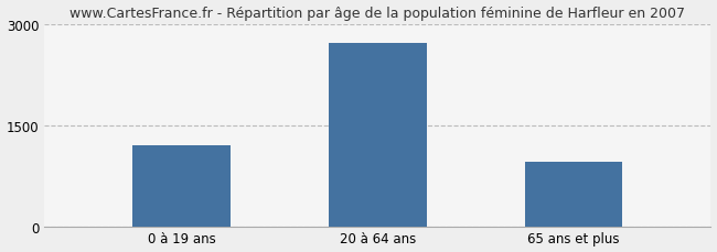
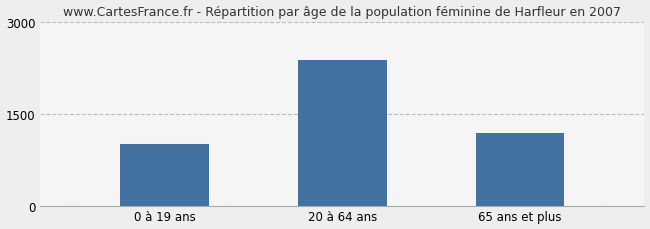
0 à 19 ans: 1200 -> 1000
20 à 64 ans: 2720 -> 2380
65 ans et plus: 950 -> 1180
